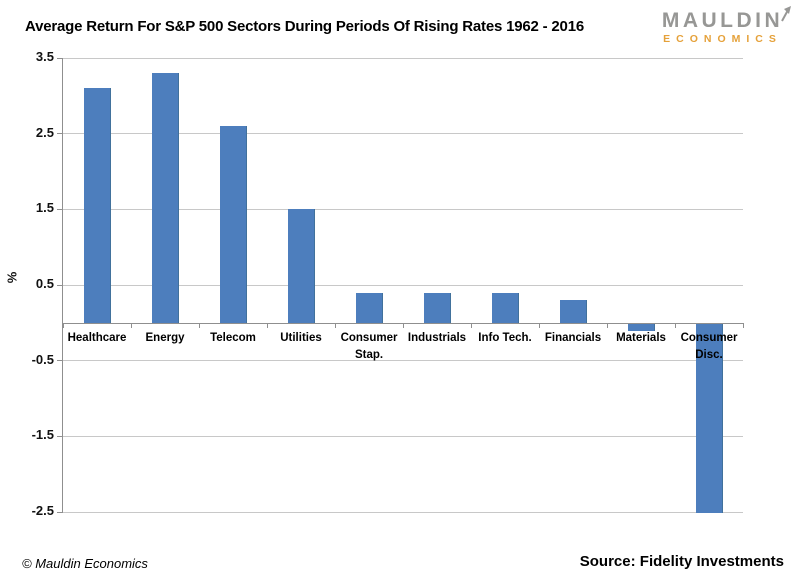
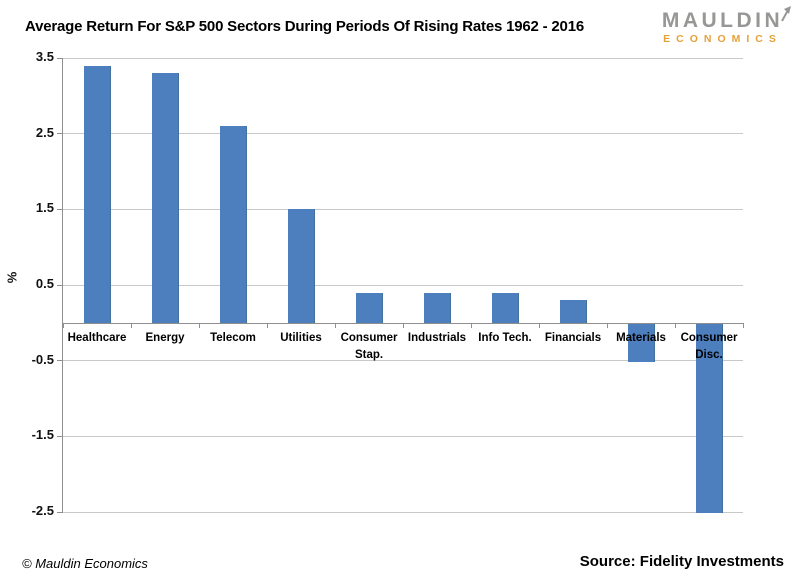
Healthcare: 3.1 -> 3.4
Materials: -0.1 -> -0.5
